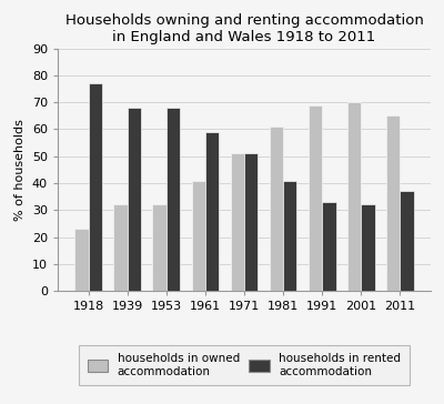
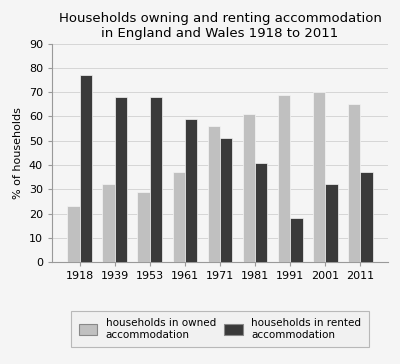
households in owned accommodation/1953: 32 -> 29
households in owned accommodation/1961: 41 -> 37
households in owned accommodation/1971: 51 -> 56
households in rented accommodation/1991: 33 -> 18
